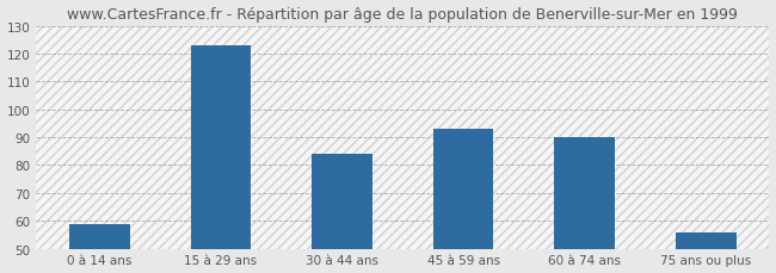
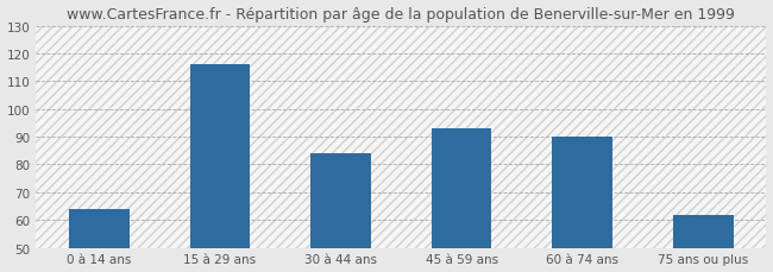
0 à 14 ans: 59 -> 64
15 à 29 ans: 123 -> 116
75 ans ou plus: 56 -> 62
